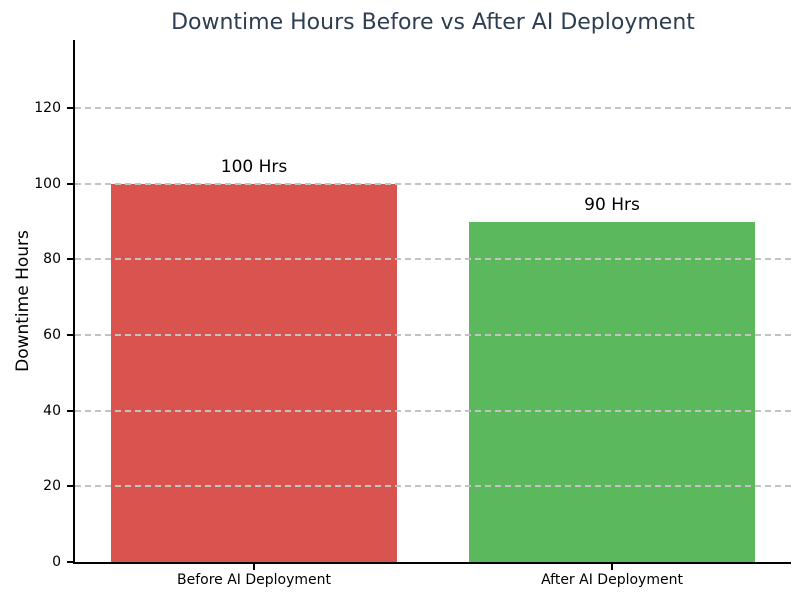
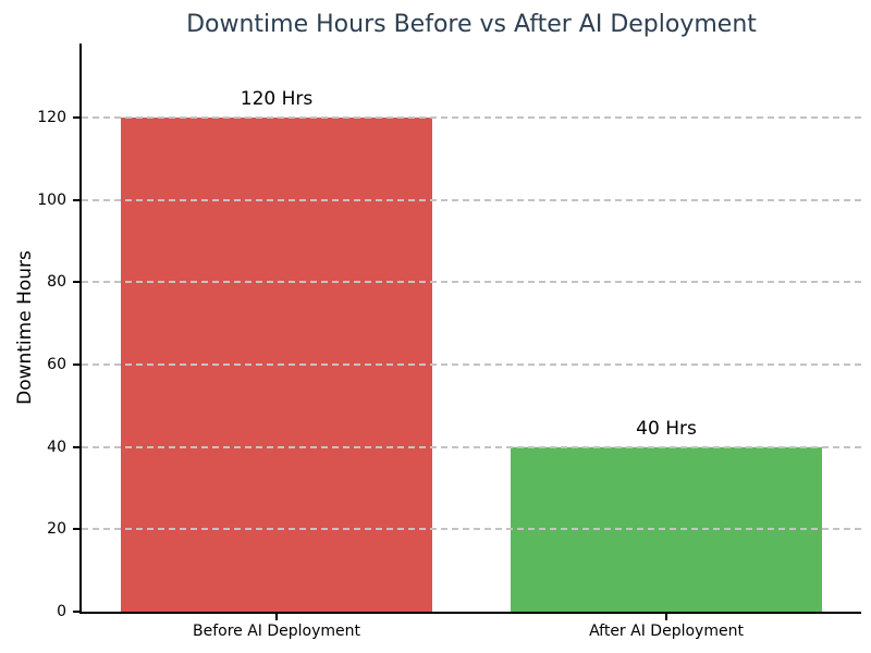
Before AI Deployment: 100 -> 120
After AI Deployment: 90 -> 40
